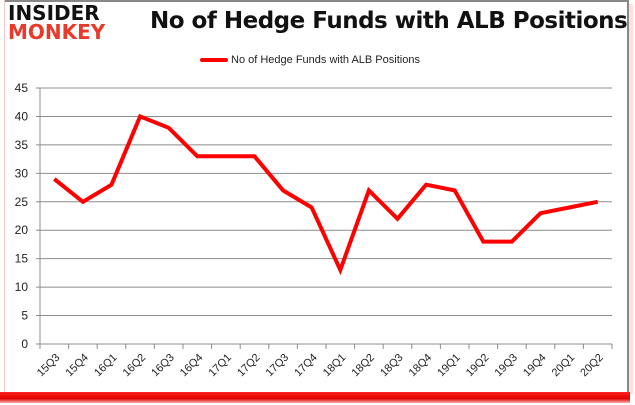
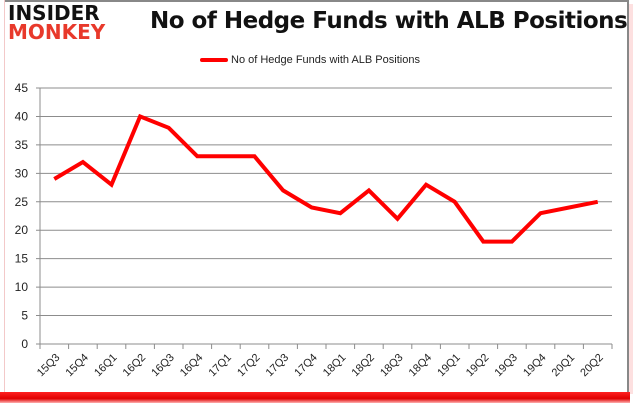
15Q4: 25 -> 32
18Q1: 13 -> 23
19Q1: 27 -> 25
